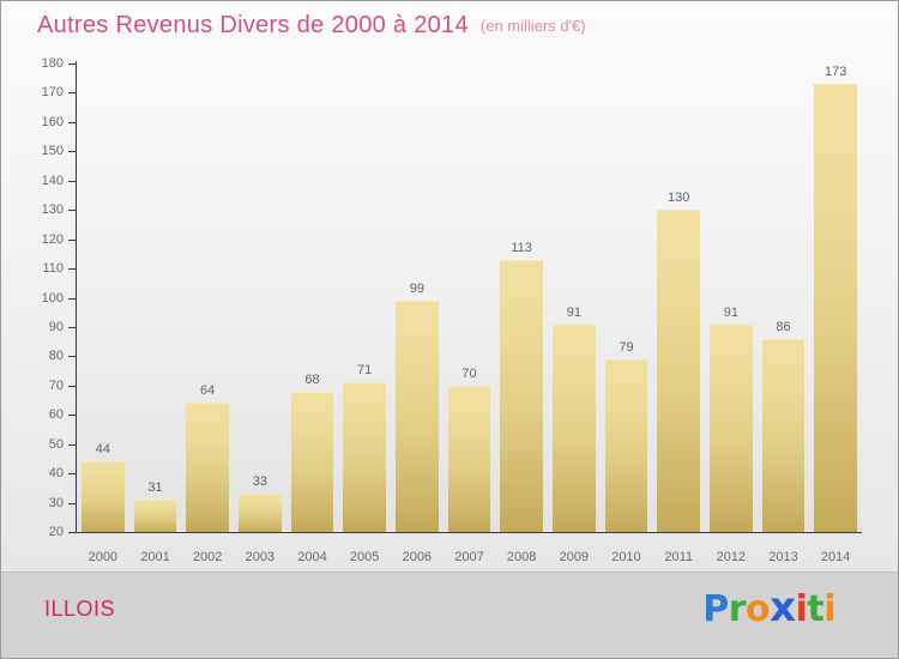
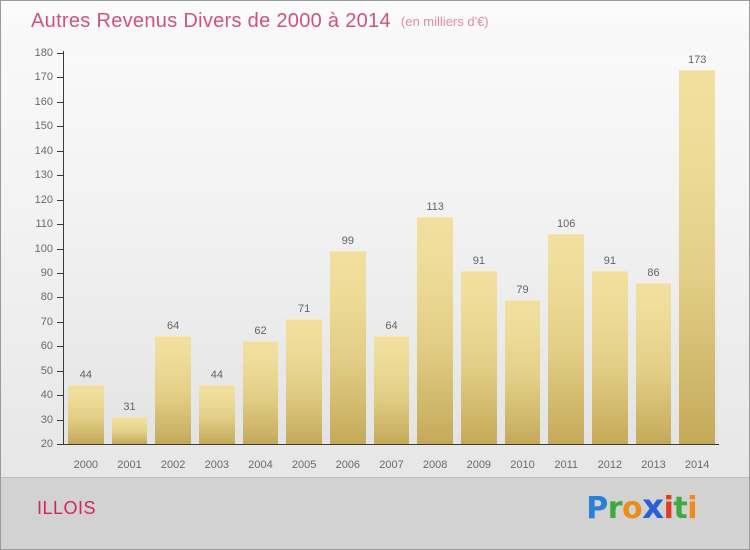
2003: 33 -> 44
2004: 68 -> 62
2007: 70 -> 64
2011: 130 -> 106
